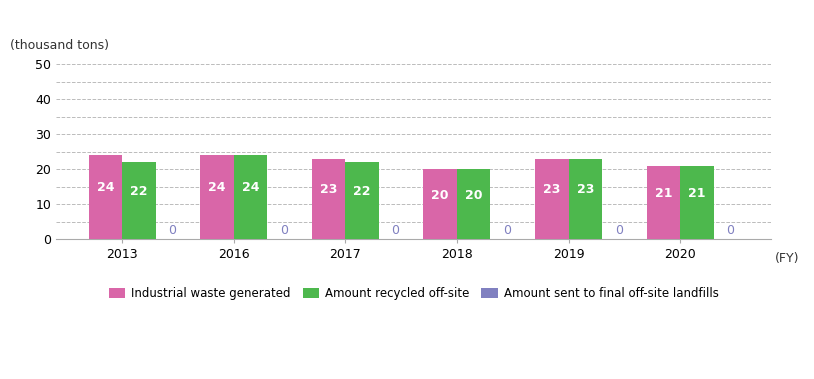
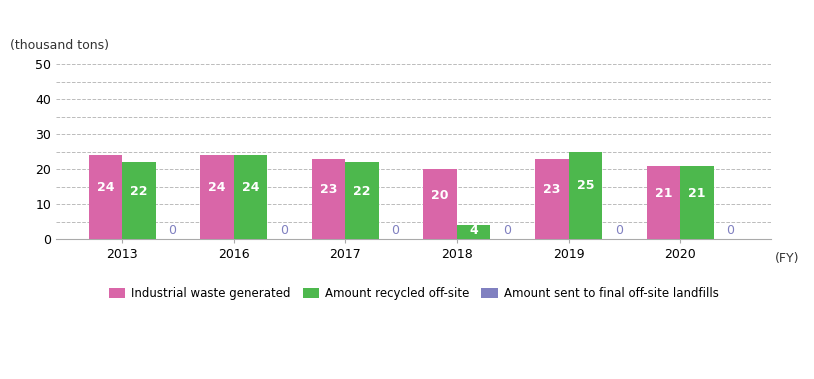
Amount recycled off-site/2018: 20 -> 4
Amount recycled off-site/2019: 23 -> 25
